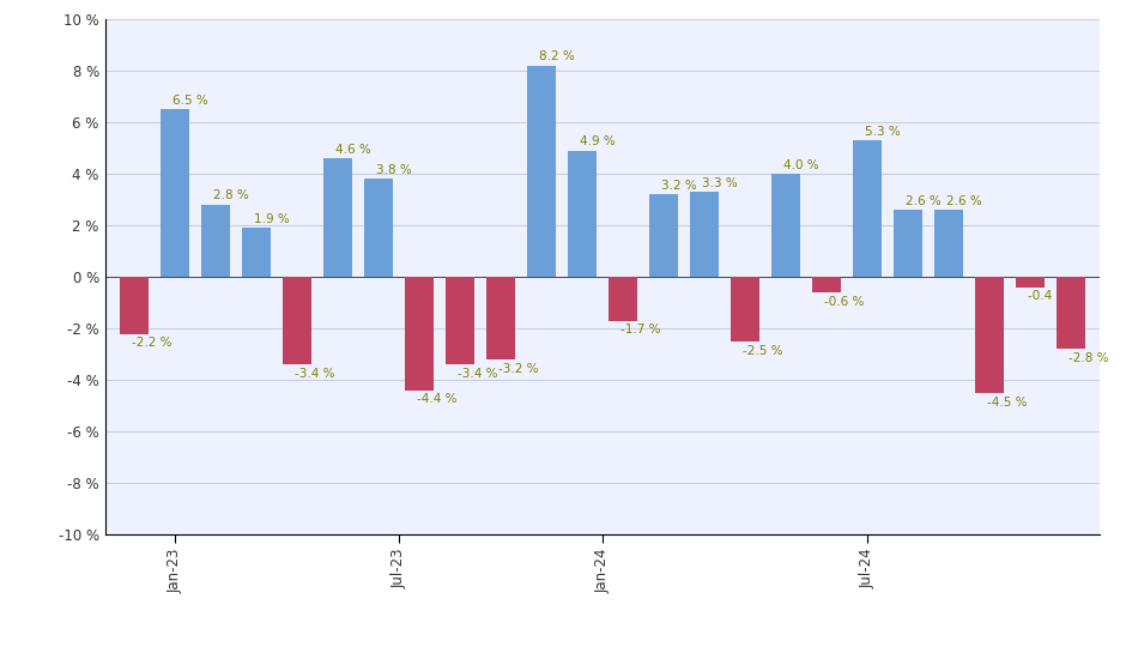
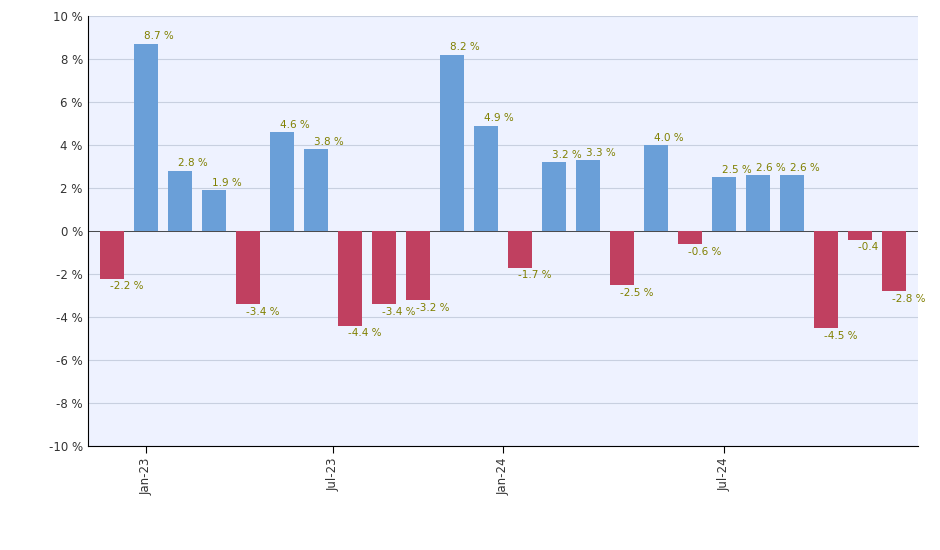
Jan-23: 6.5 -> 8.7
Jul-24: 5.3 -> 2.5
